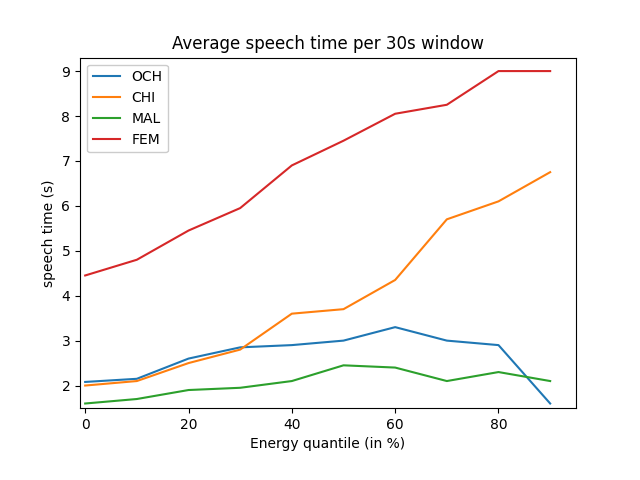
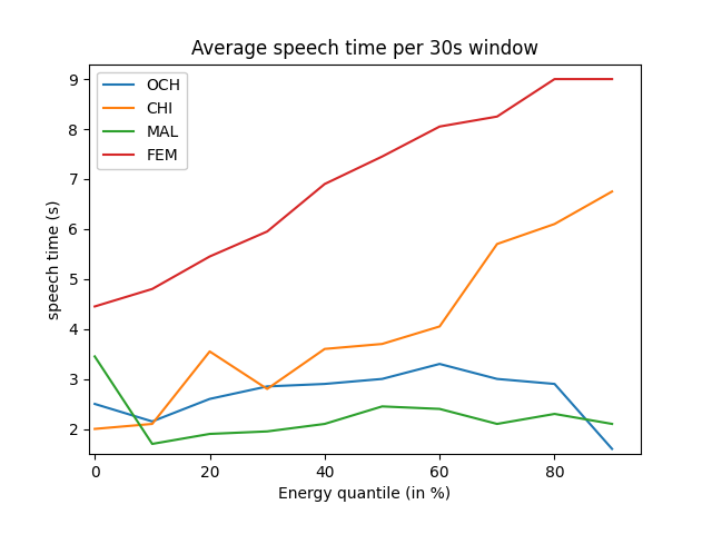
OCH/0: 2.08 -> 2.50
MAL/0: 1.60 -> 3.45
CHI/20: 2.50 -> 3.55
CHI/60: 4.35 -> 4.05
